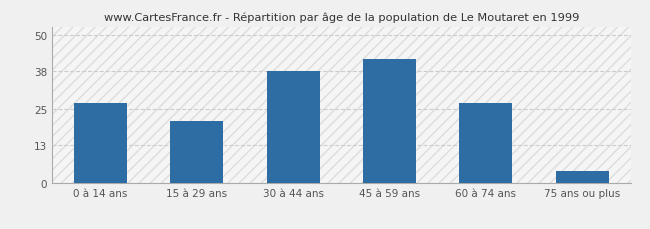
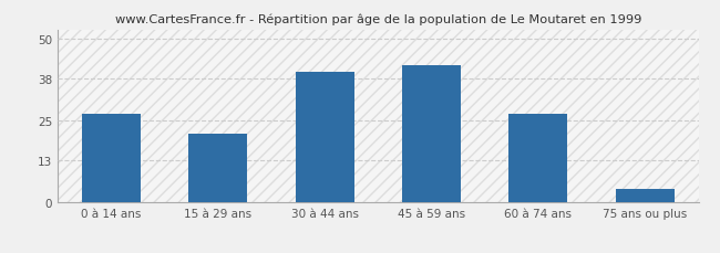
30 à 44 ans: 38 -> 40
